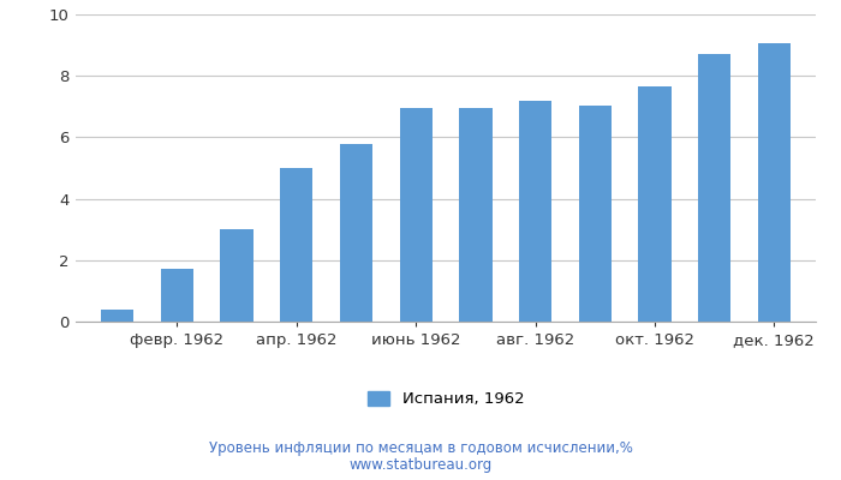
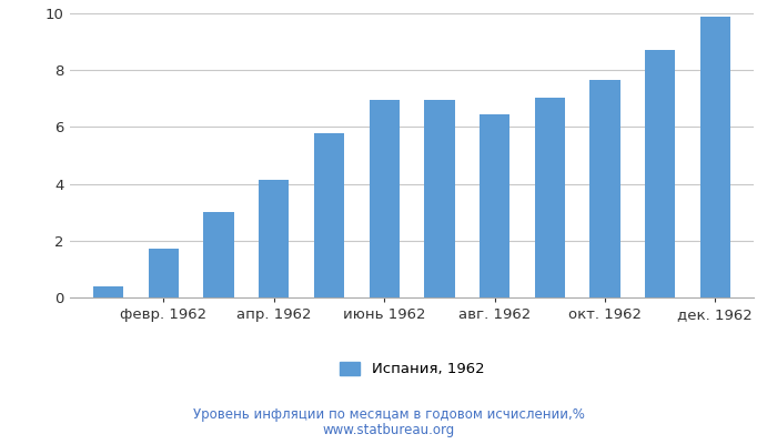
апр. 1962: 5.00 -> 4.15
авг. 1962: 7.20 -> 6.45
дек. 1962: 9.05 -> 9.90
